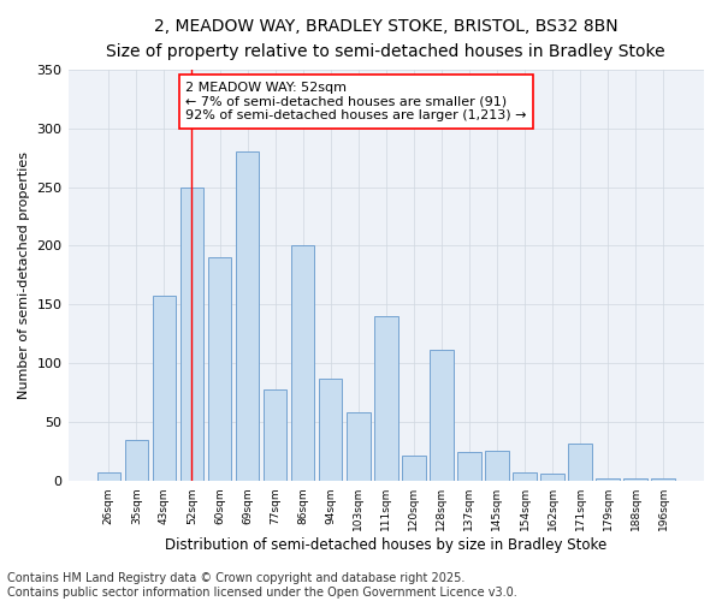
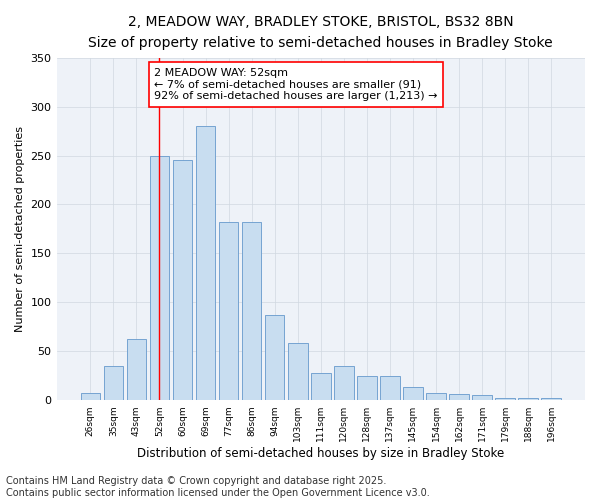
43sqm: 158 -> 63
60sqm: 190 -> 245
77sqm: 78 -> 182
86sqm: 200 -> 182
111sqm: 140 -> 28
120sqm: 22 -> 35
128sqm: 112 -> 25
145sqm: 26 -> 13
171sqm: 32 -> 5
